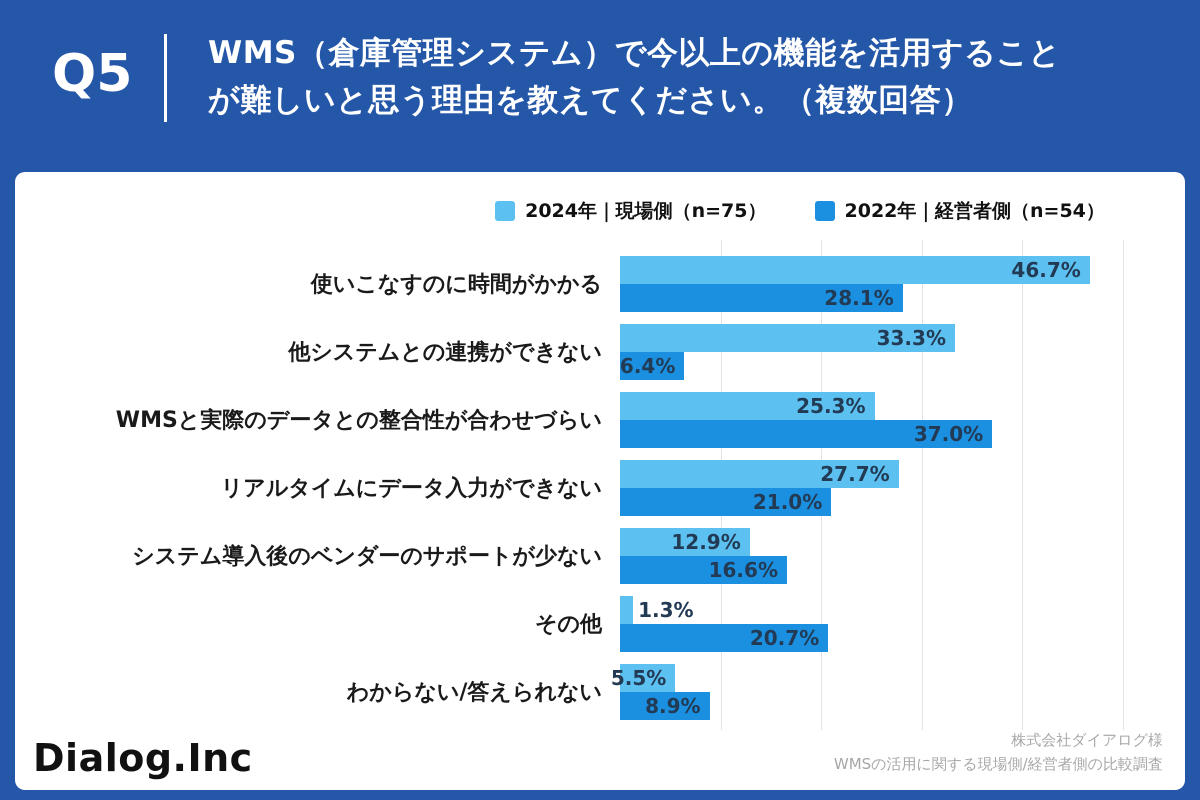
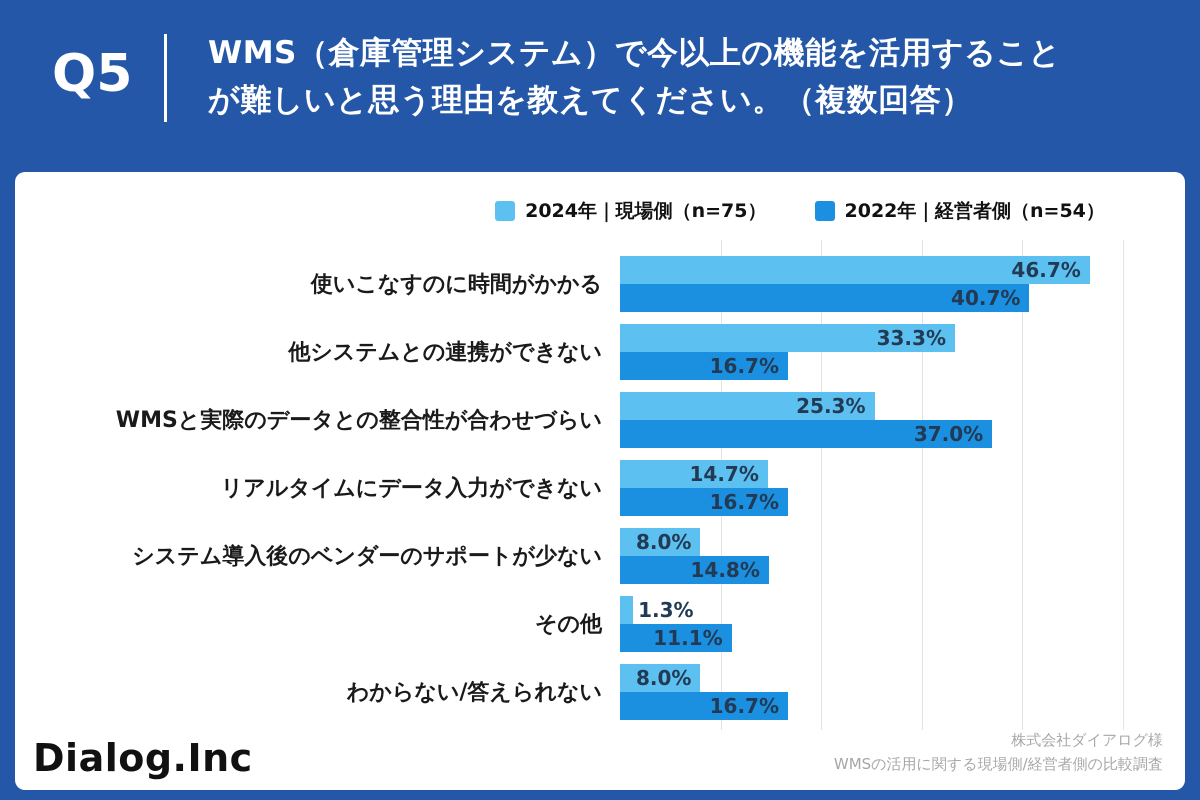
2022年｜経営者側（n=54）/使いこなすのに時間がかかる: 28.1% -> 40.7%
2022年｜経営者側（n=54）/他システムとの連携ができない: 6.4% -> 16.7%
2024年｜現場側（n=75）/リアルタイムにデータ入力ができない: 27.7% -> 14.7%
2022年｜経営者側（n=54）/リアルタイムにデータ入力ができない: 21.0% -> 16.7%
2024年｜現場側（n=75）/システム導入後のベンダーのサポートが少ない: 12.9% -> 8.0%
2022年｜経営者側（n=54）/システム導入後のベンダーのサポートが少ない: 16.6% -> 14.8%
2022年｜経営者側（n=54）/その他: 20.7% -> 11.1%
2024年｜現場側（n=75）/わからない/答えられない: 5.5% -> 8.0%
2022年｜経営者側（n=54）/わからない/答えられない: 8.9% -> 16.7%
